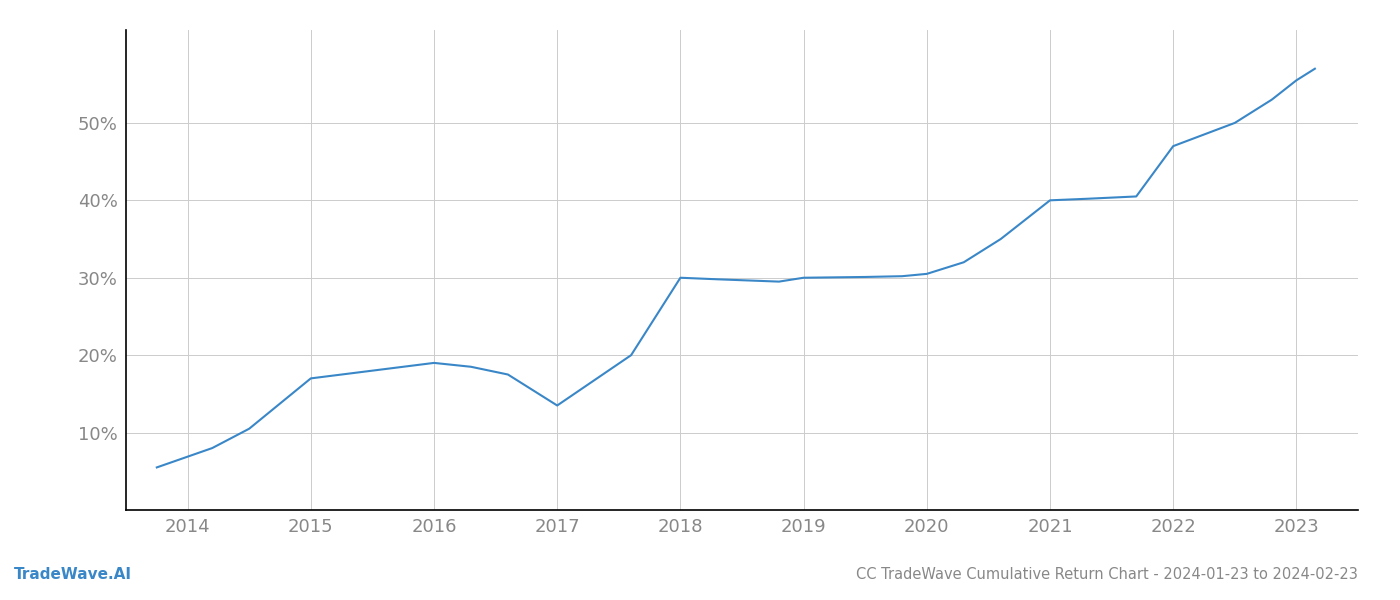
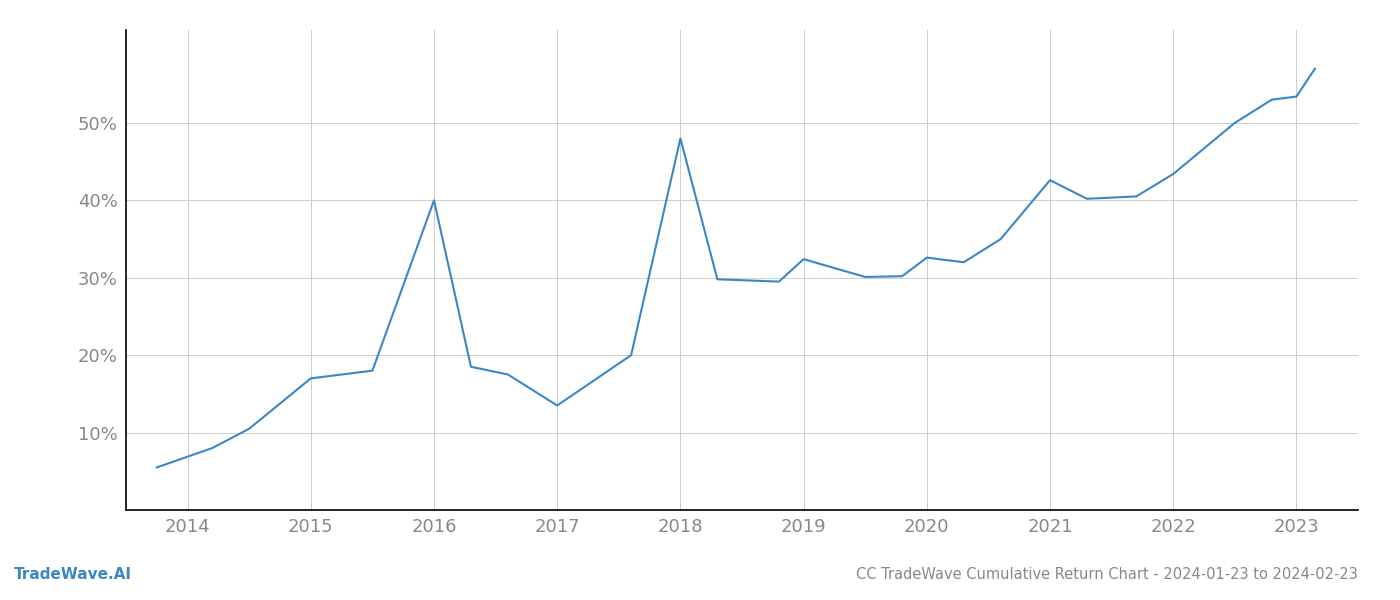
2016: 19.0% -> 40.0%
2018: 30.0% -> 48.0%
2019: 30.0% -> 32.4%
2020: 30.5% -> 32.6%
2021: 40.0% -> 42.6%
2022: 47.0% -> 43.4%
2023: 55.5% -> 53.4%
